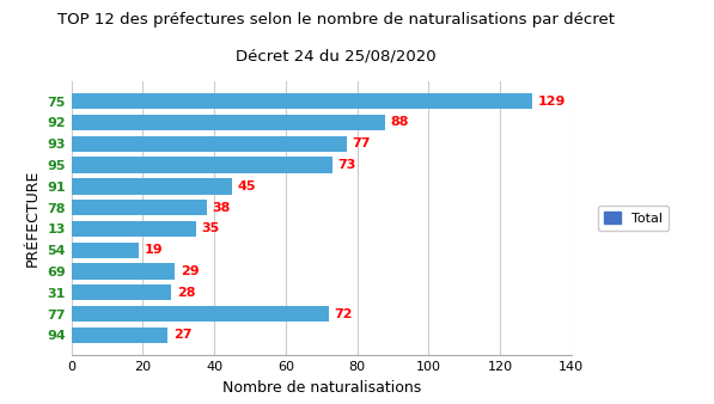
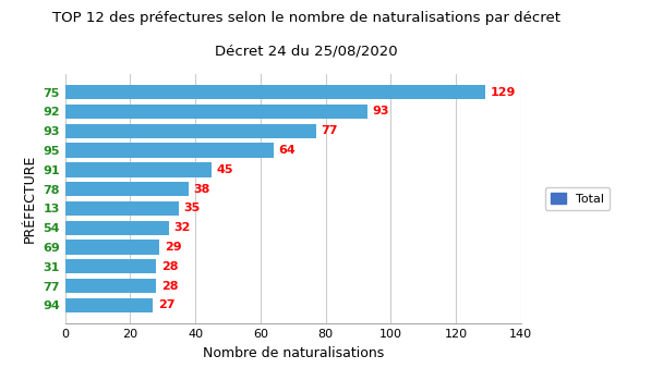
92: 88 -> 93
95: 73 -> 64
54: 19 -> 32
77: 72 -> 28
